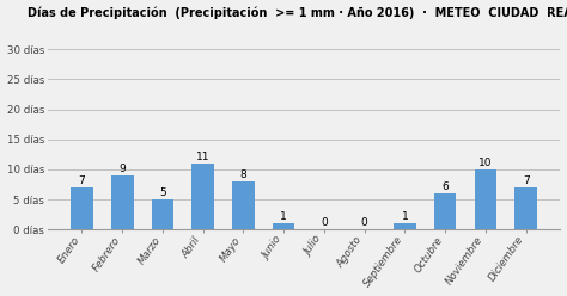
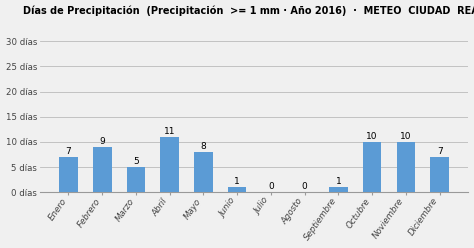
Octubre: 6 -> 10
